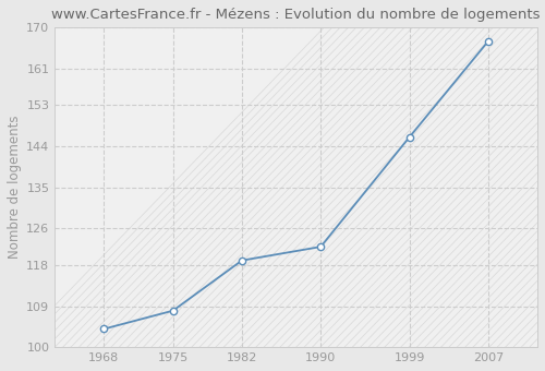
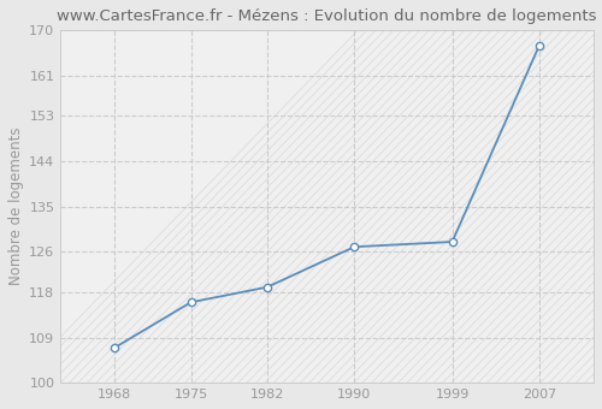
1968: 104 -> 107
1975: 108 -> 116
1990: 122 -> 127
1999: 146 -> 128
